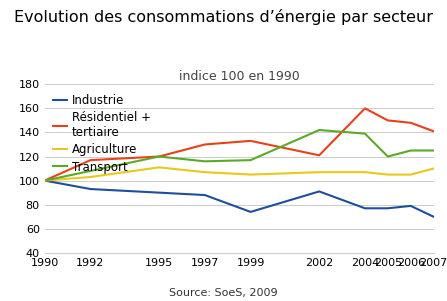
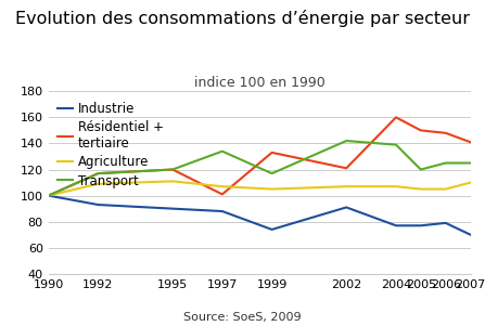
Agriculture/1992: 103 -> 109
Transport/1992: 108 -> 117
Résidentiel + tertiaire/1997: 130 -> 101
Transport/1997: 116 -> 134
